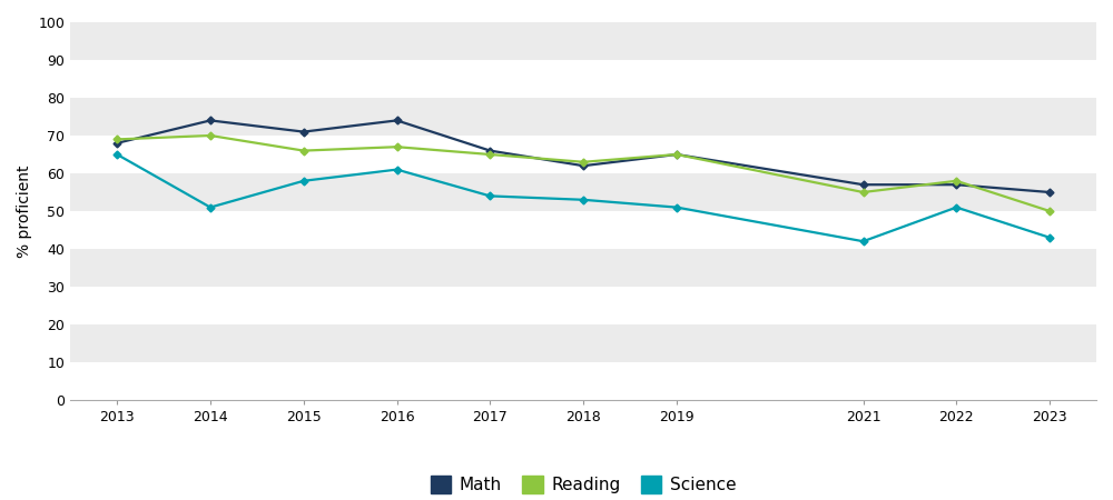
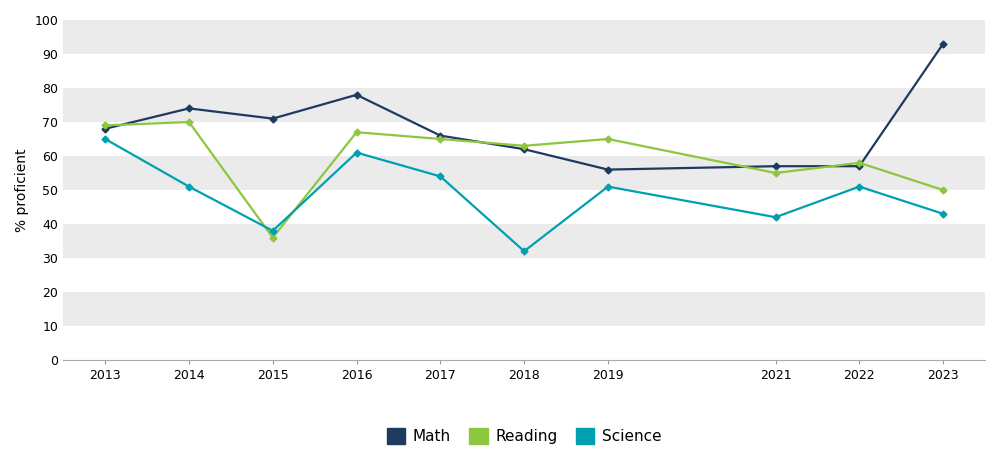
Reading/2015: 66 -> 36
Science/2015: 58 -> 38
Math/2016: 74 -> 78
Science/2018: 53 -> 32
Math/2019: 65 -> 56
Math/2023: 55 -> 93
